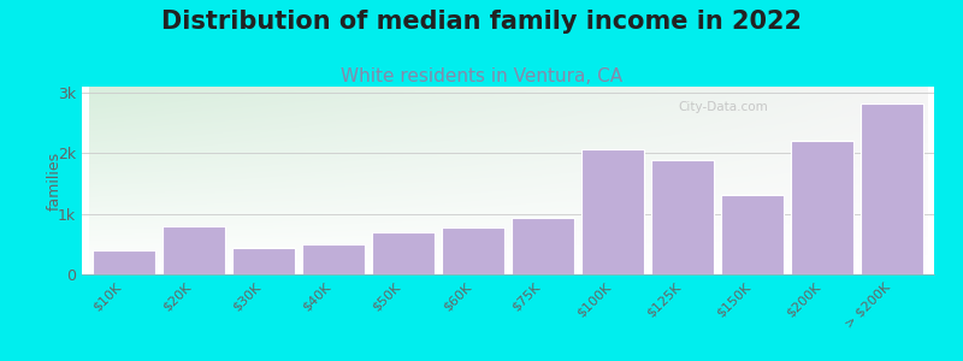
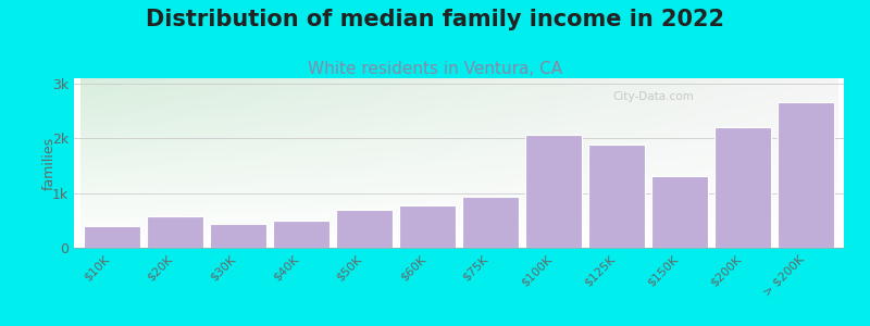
$20K: 0.80k -> 0.58k
> $200K: 2.82k -> 2.66k
